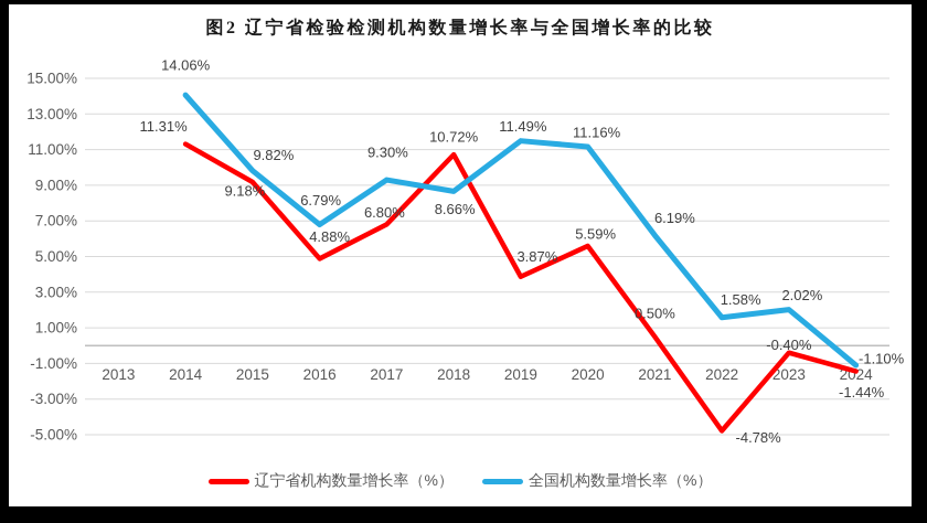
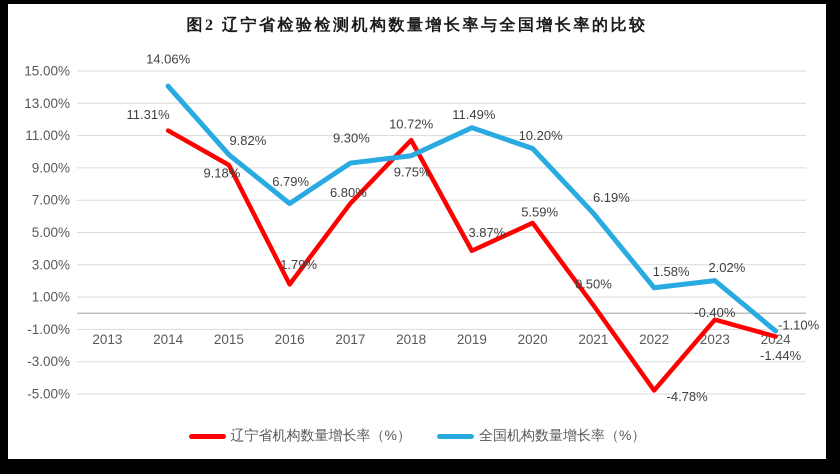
辽宁省机构数量增长率（%）/2016: 4.88% -> 1.79%
全国机构数量增长率（%）/2018: 8.66% -> 9.75%
全国机构数量增长率（%）/2020: 11.16% -> 10.20%
